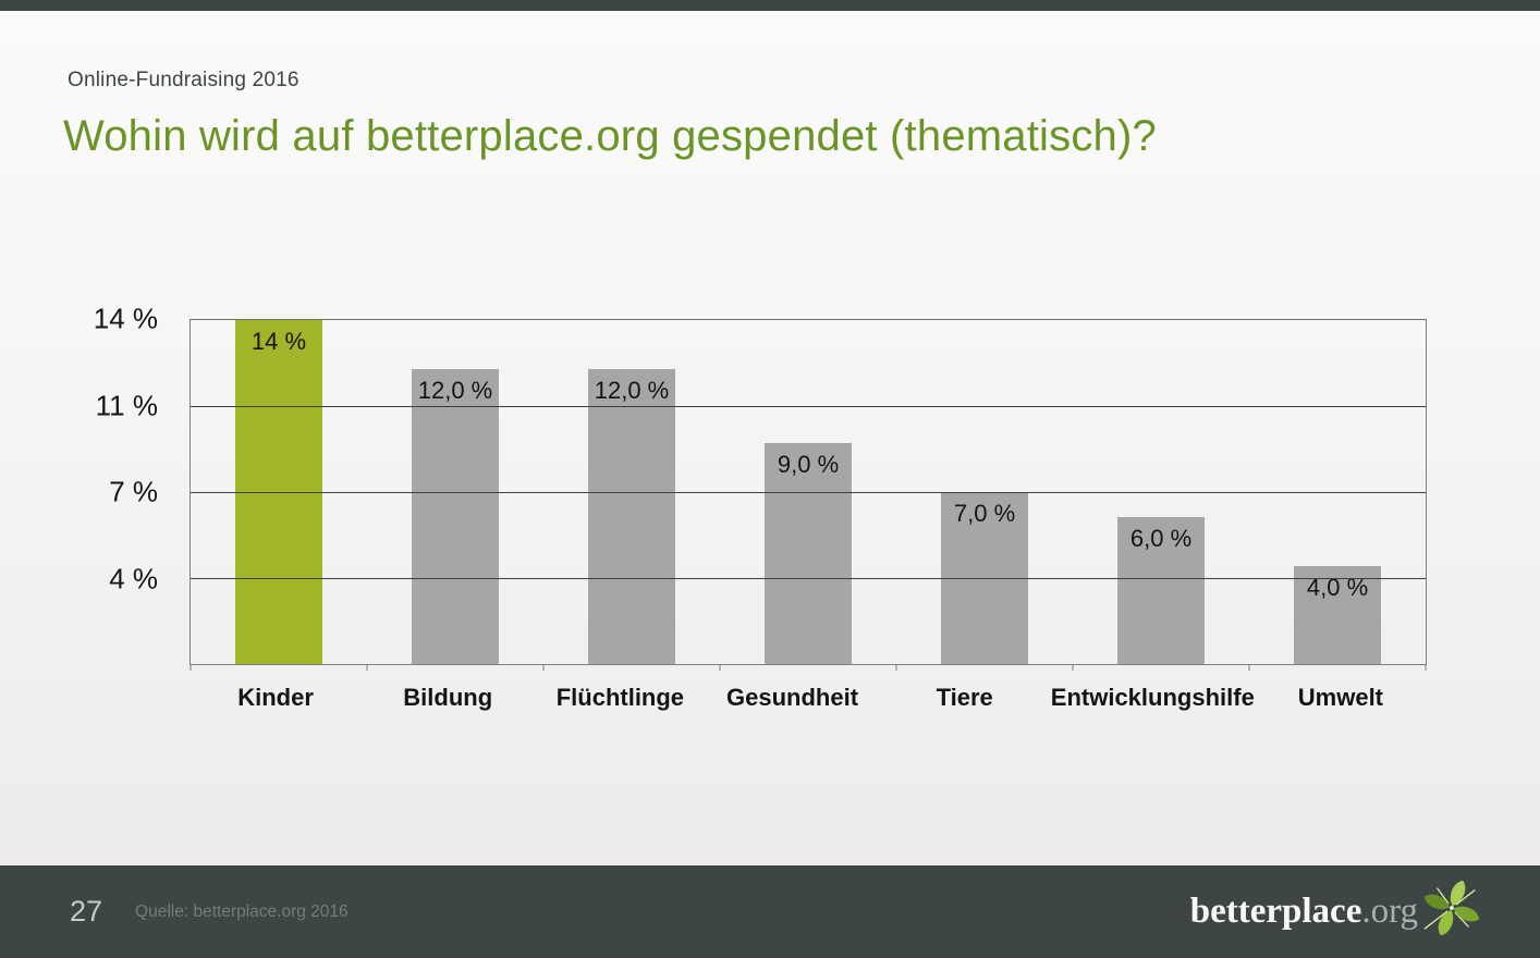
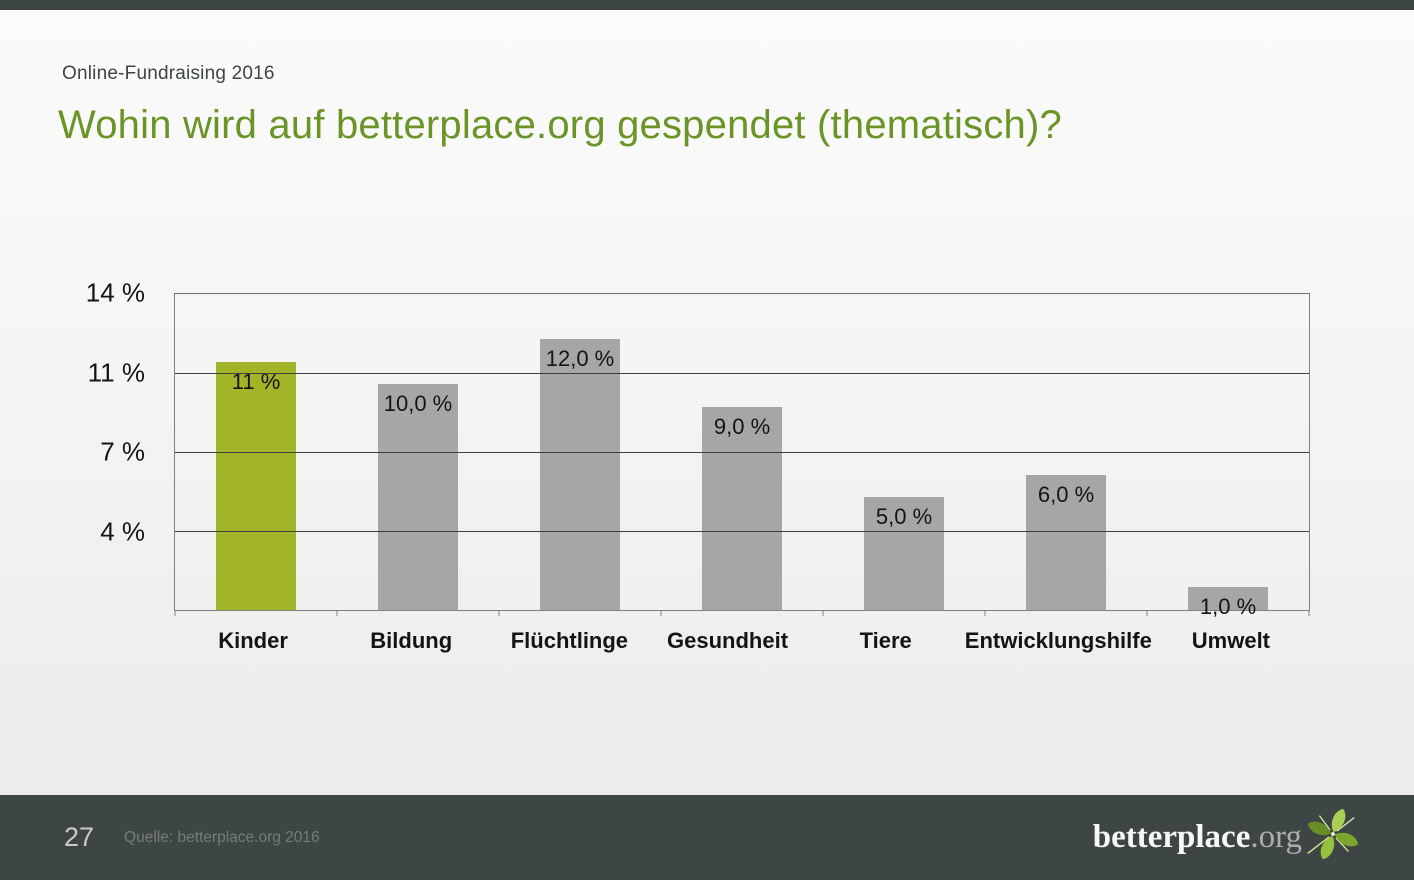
Kinder: 14 -> 11
Bildung: 12,0 -> 10,0
Tiere: 7,0 -> 5,0
Umwelt: 4,0 -> 1,0
